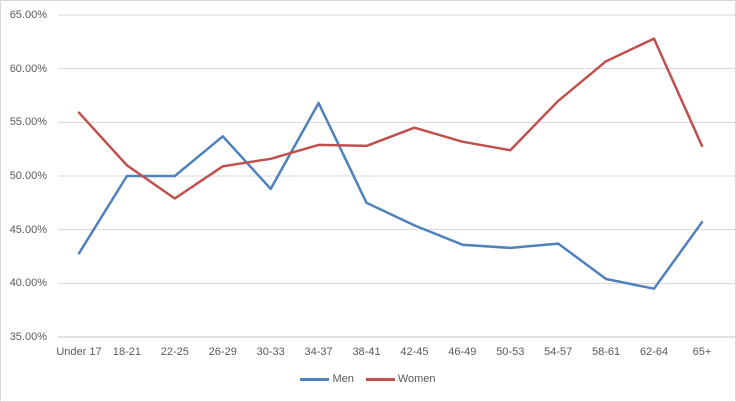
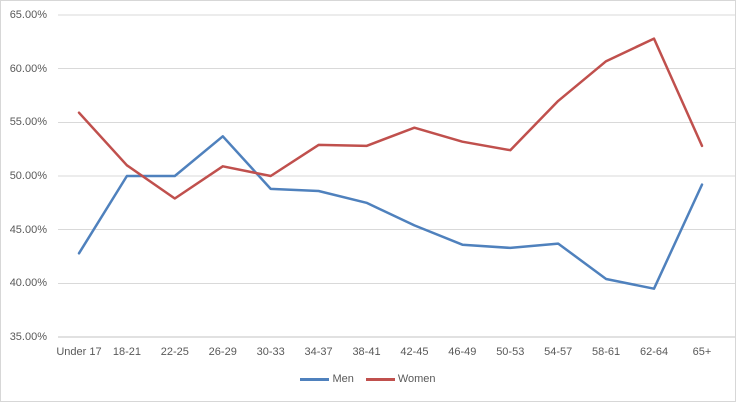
Women/30-33: 51.6% -> 50.0%
Men/34-37: 56.8% -> 48.6%
Men/65+: 45.7% -> 49.2%
